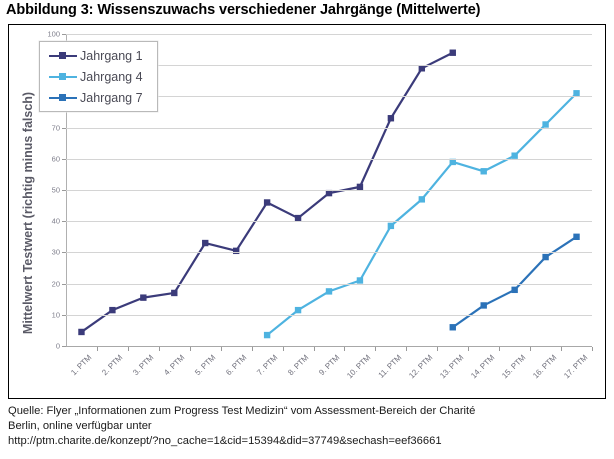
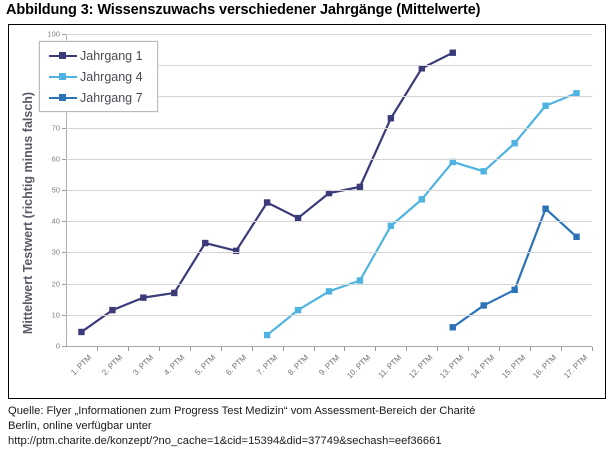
Jahrgang 4/15. PTM: 61 -> 65
Jahrgang 4/16. PTM: 71 -> 77
Jahrgang 7/16. PTM: 28 -> 44
